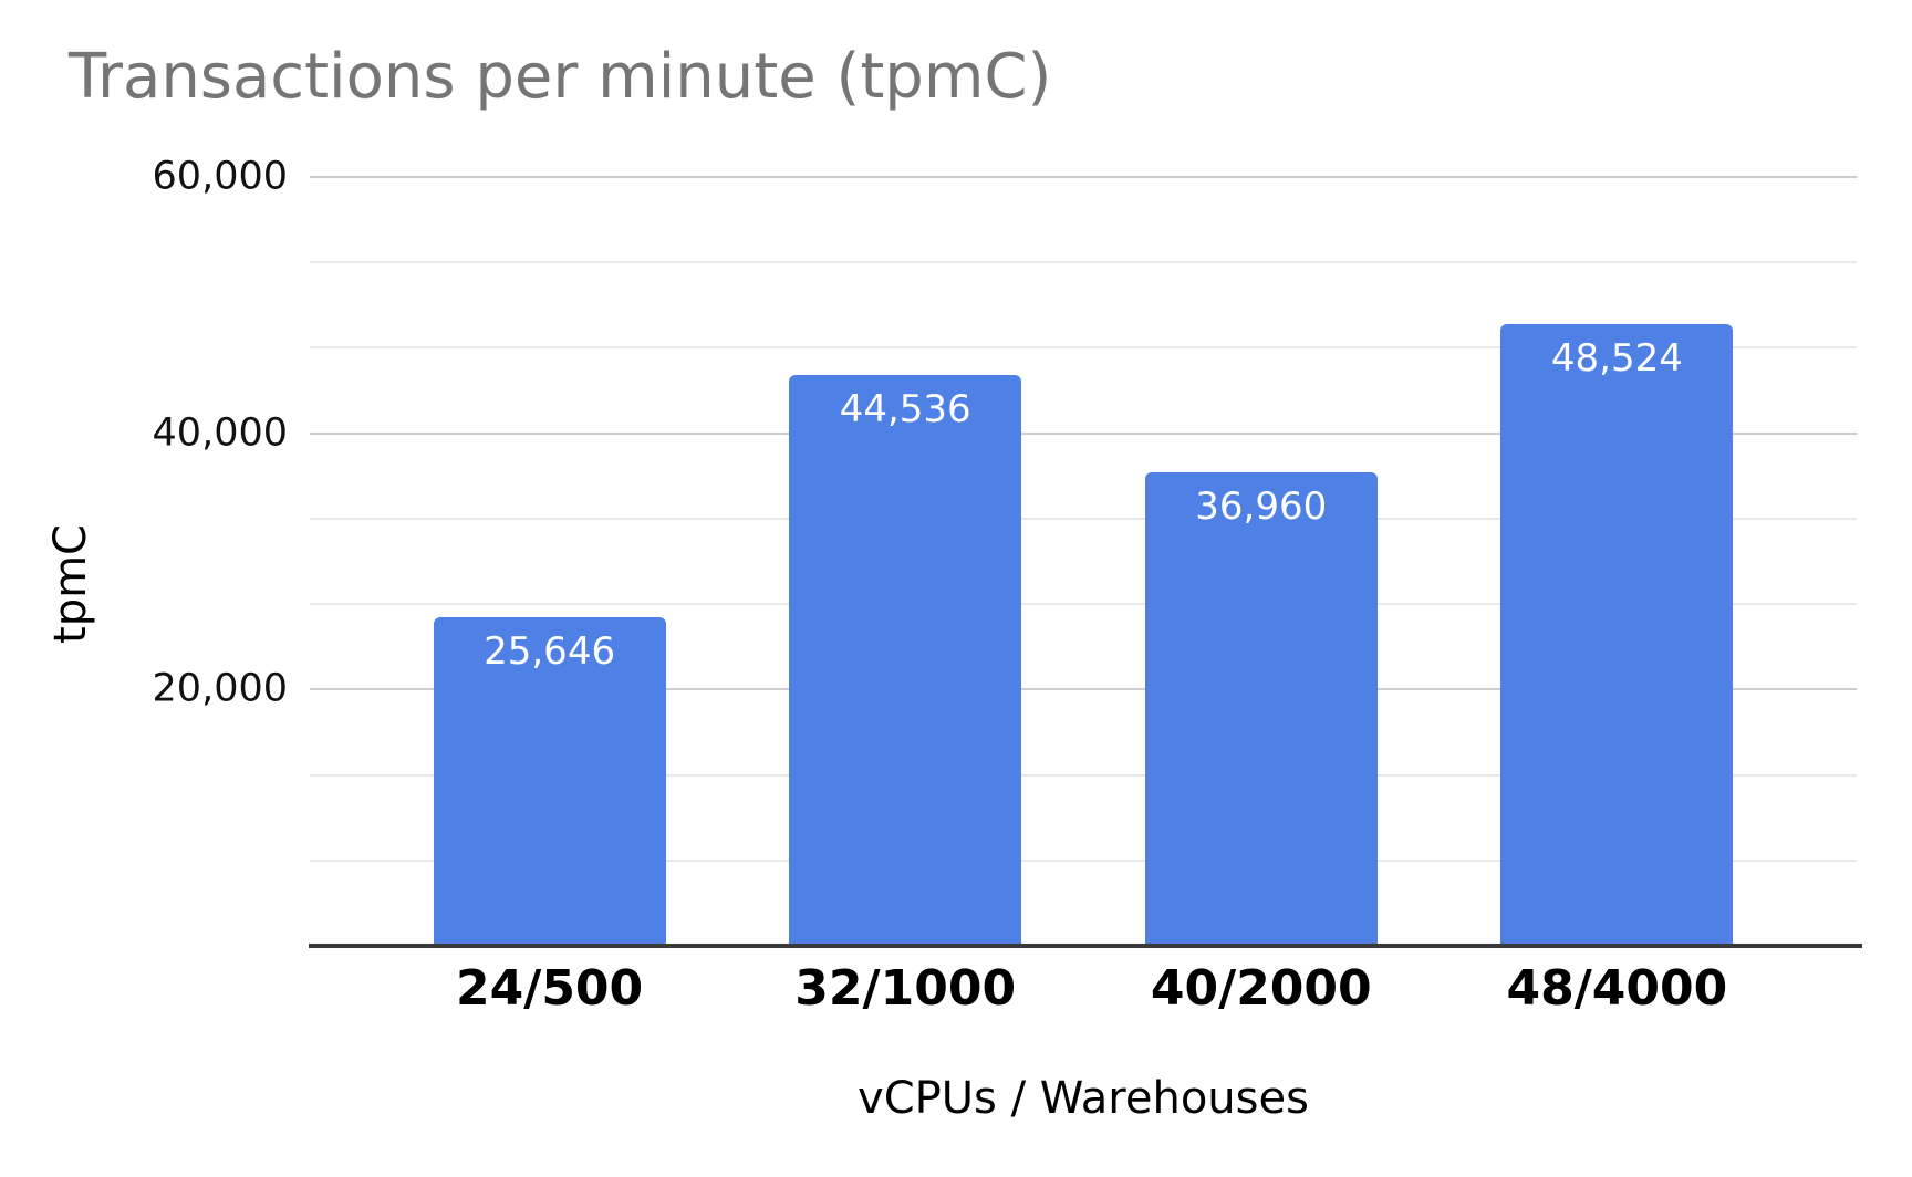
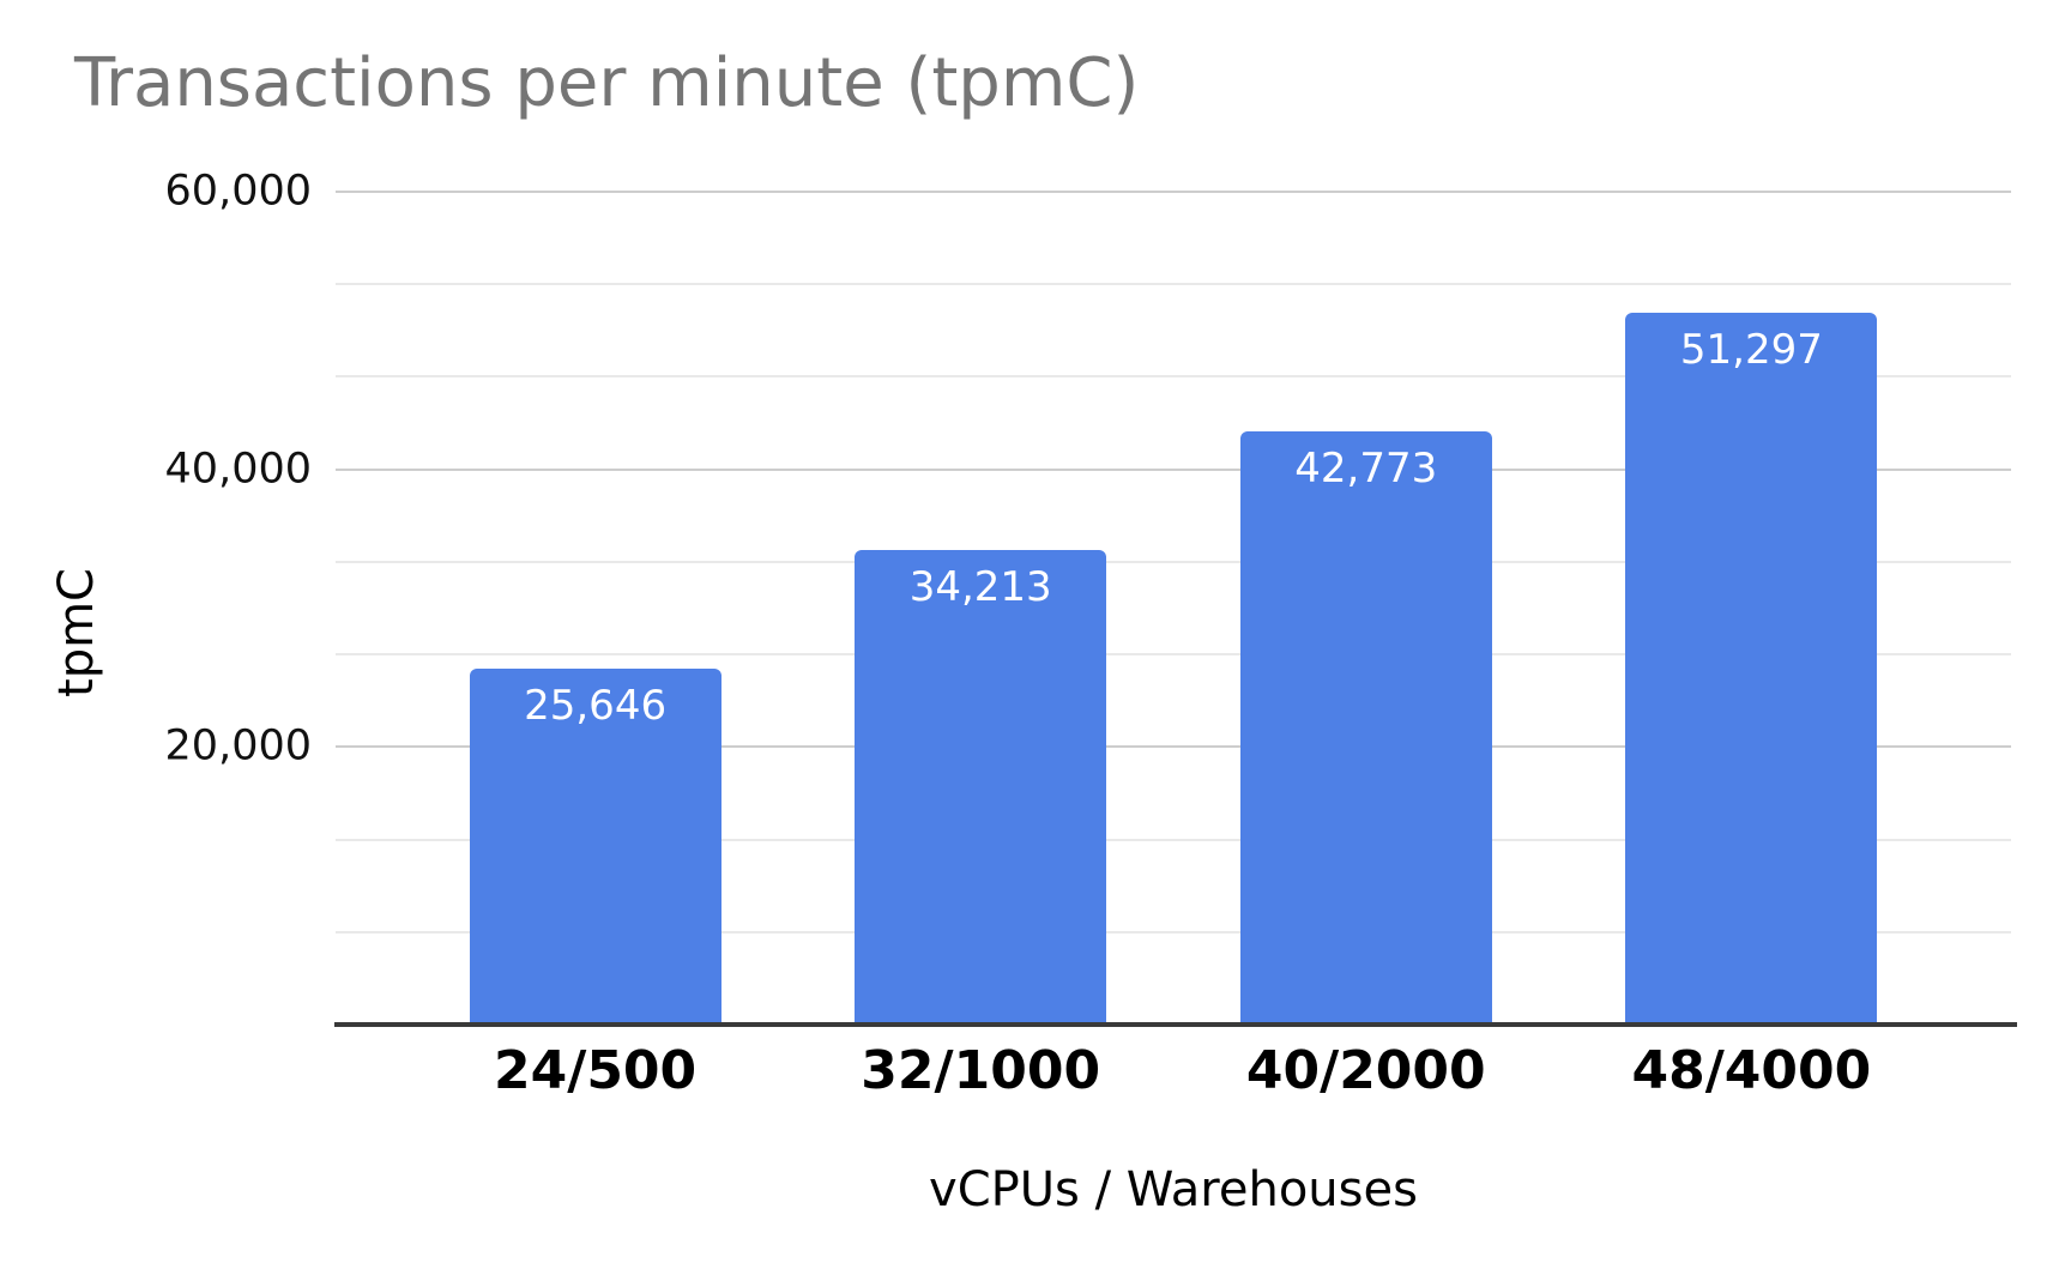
32/1000: 44,536 -> 34,213
40/2000: 36,960 -> 42,773
48/4000: 48,524 -> 51,297
